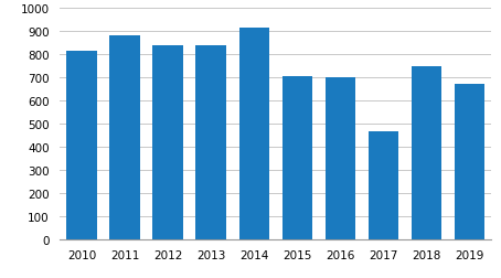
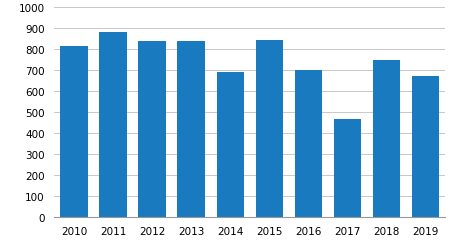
2014: 912 -> 690
2015: 705 -> 840
